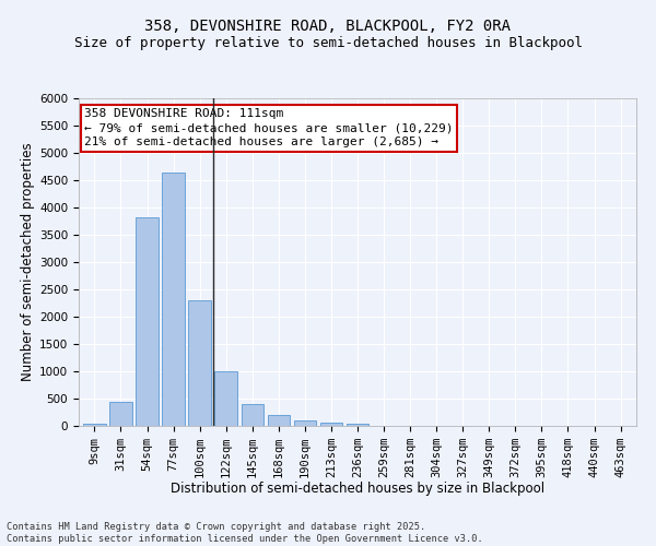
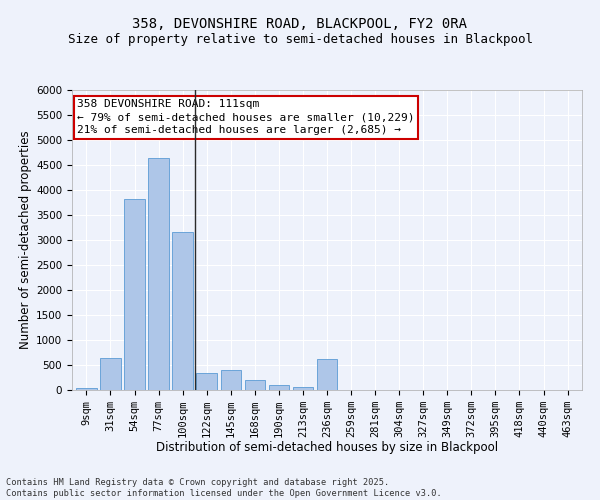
31sqm: 440 -> 640
100sqm: 2300 -> 3160
122sqm: 1000 -> 340
236sqm: 50 -> 620
